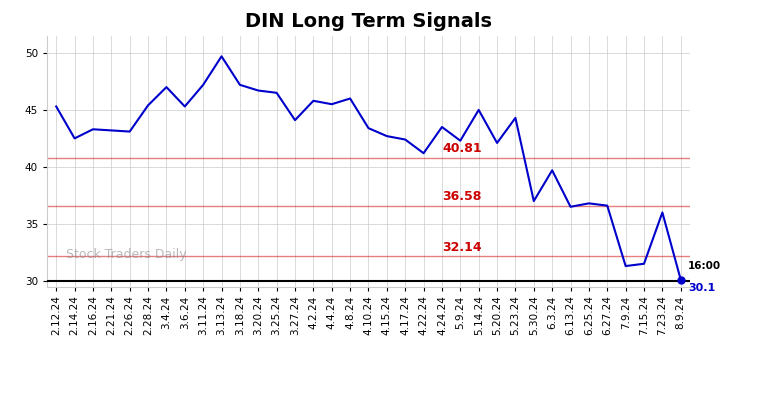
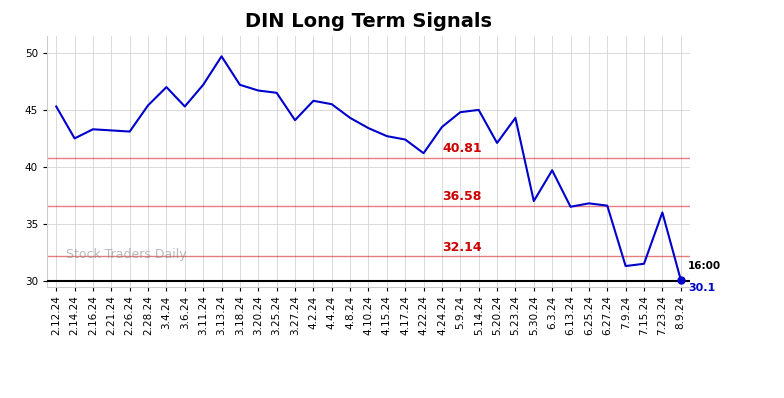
4.8.24: 46.0 -> 44.3
5.9.24: 42.3 -> 44.8
